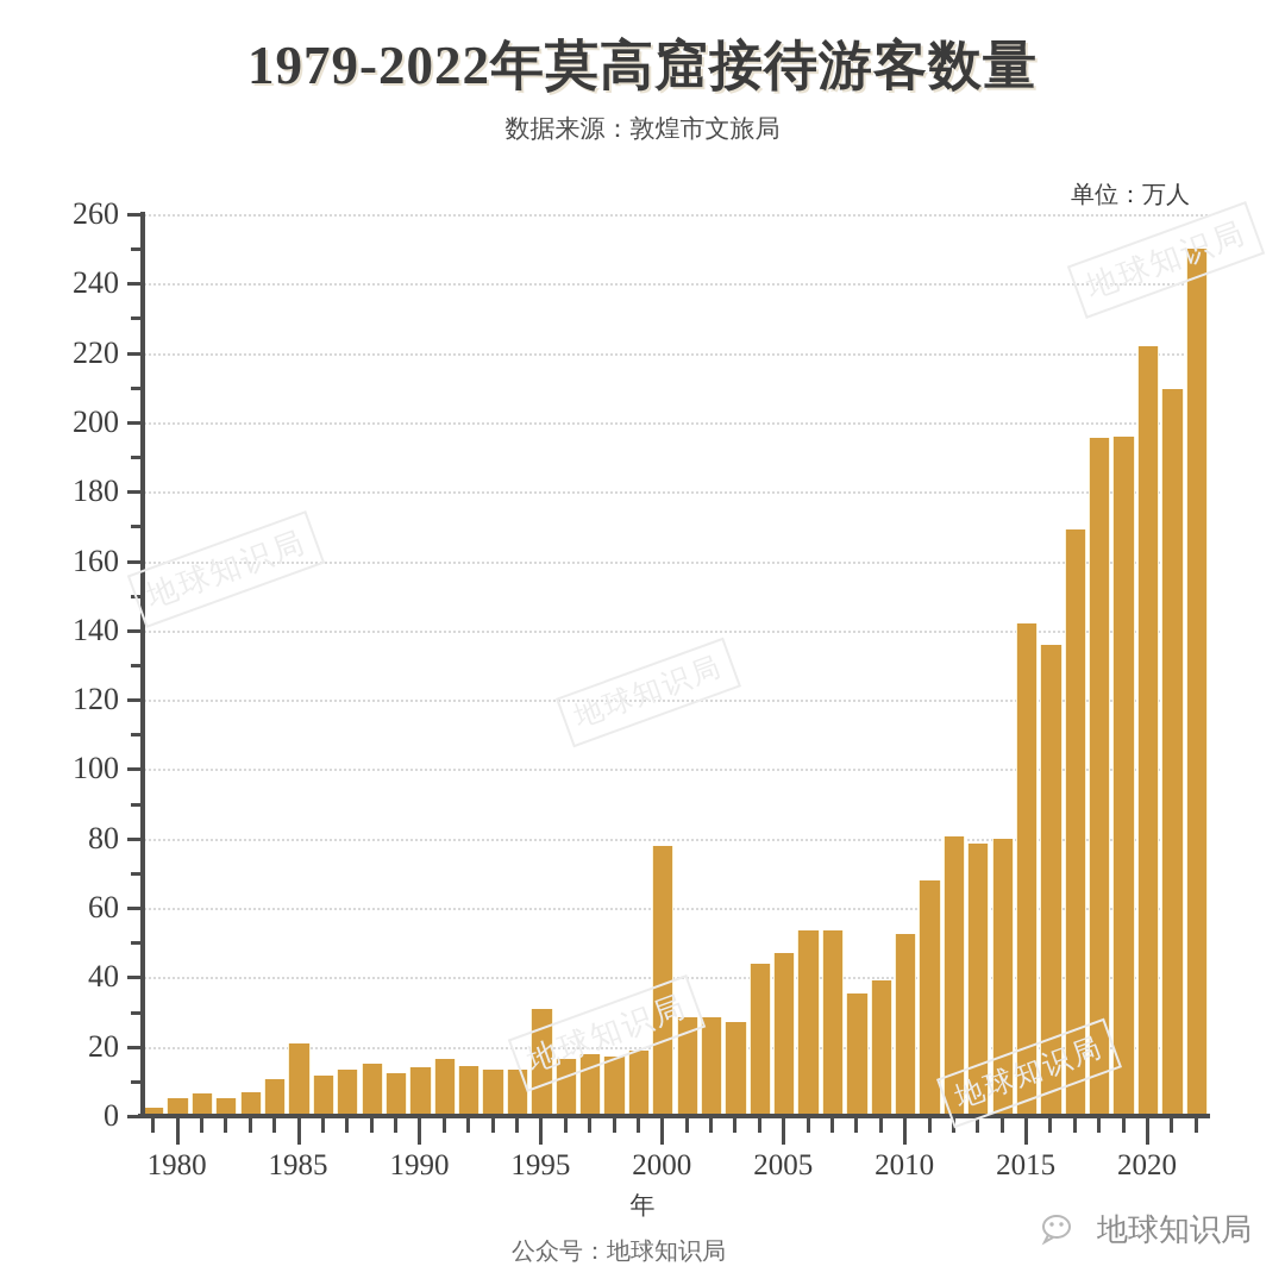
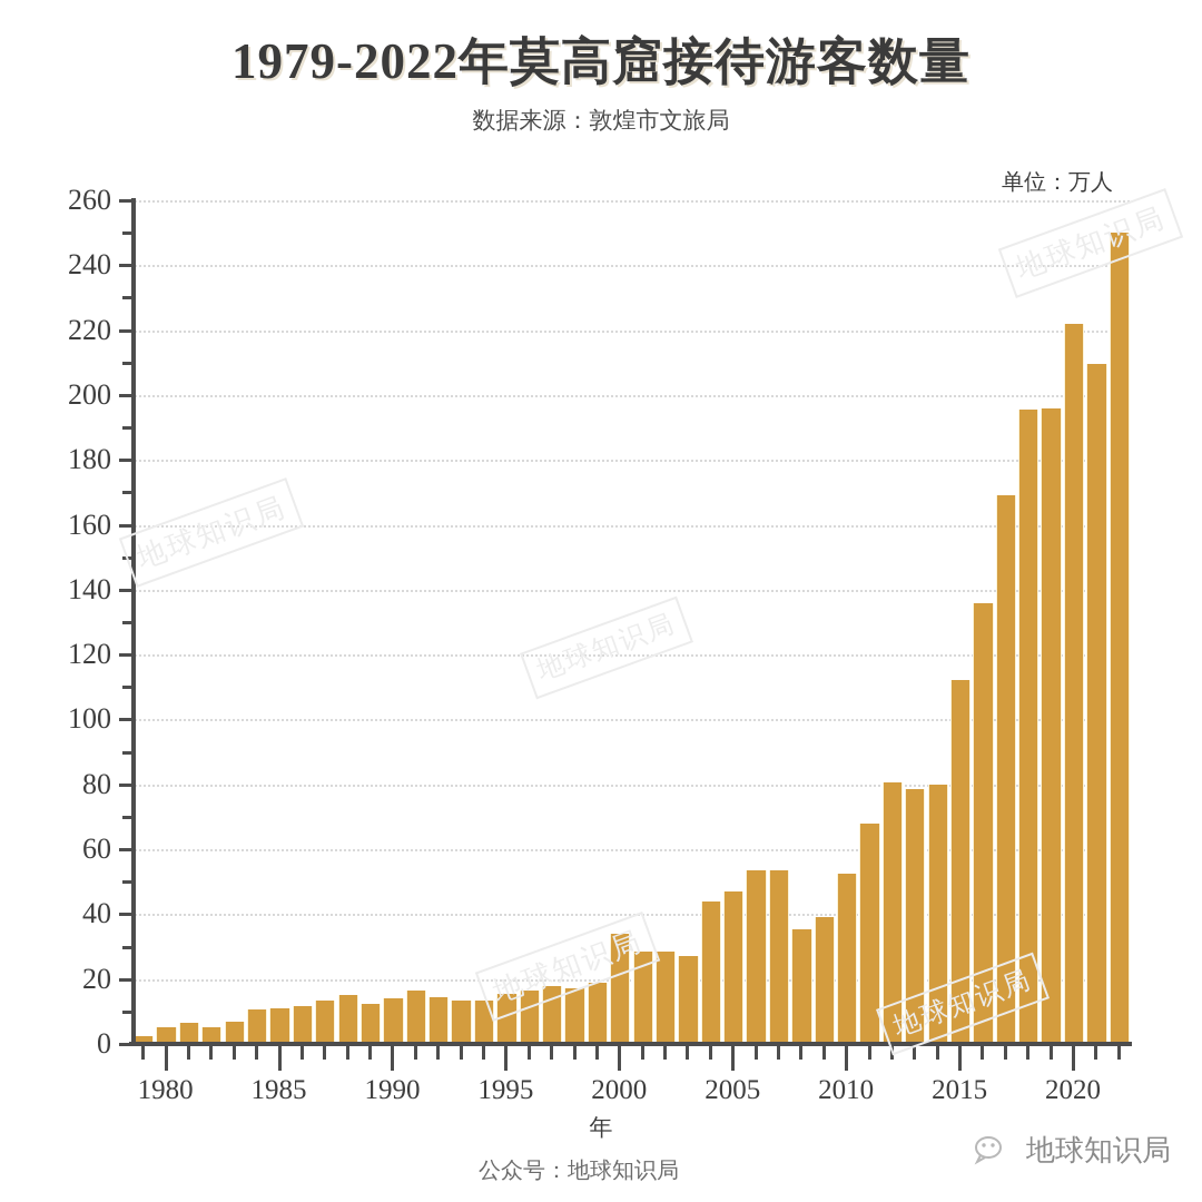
1985: 21 -> 11
1995: 31 -> 16
2000: 78 -> 34
2015: 142 -> 112
